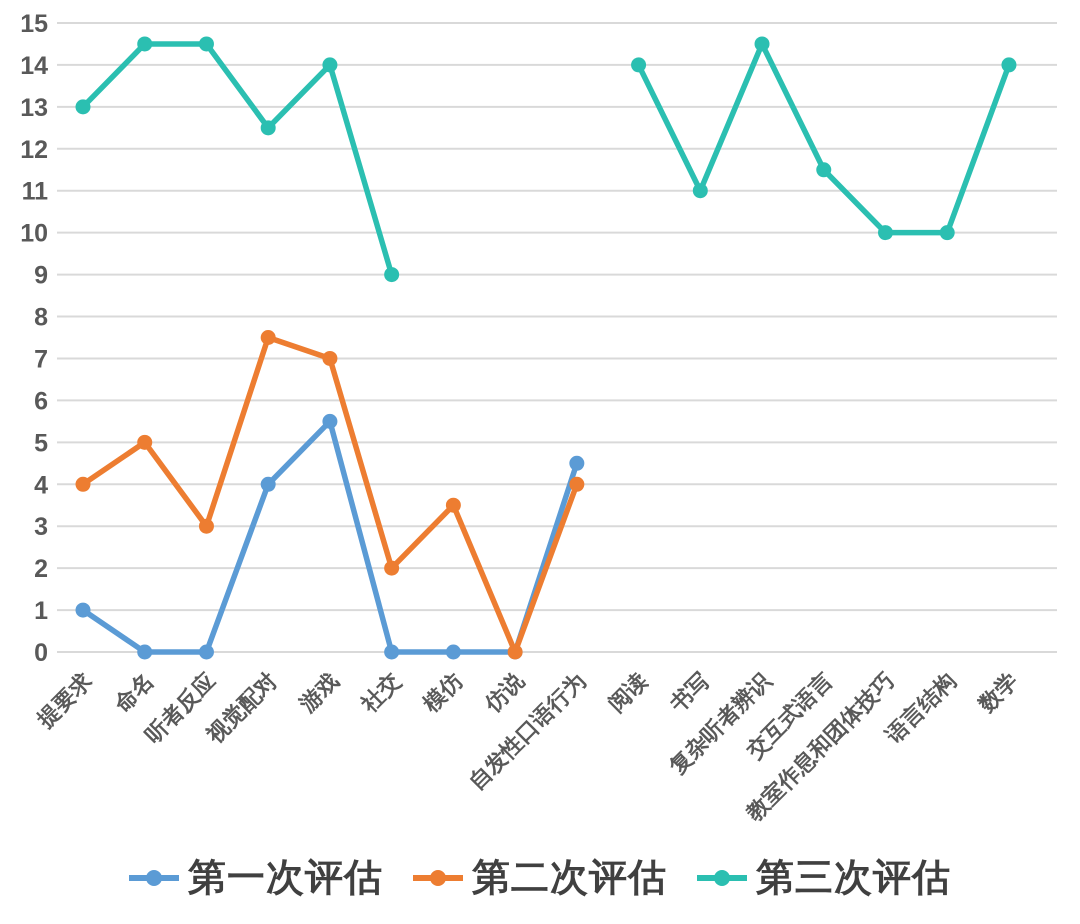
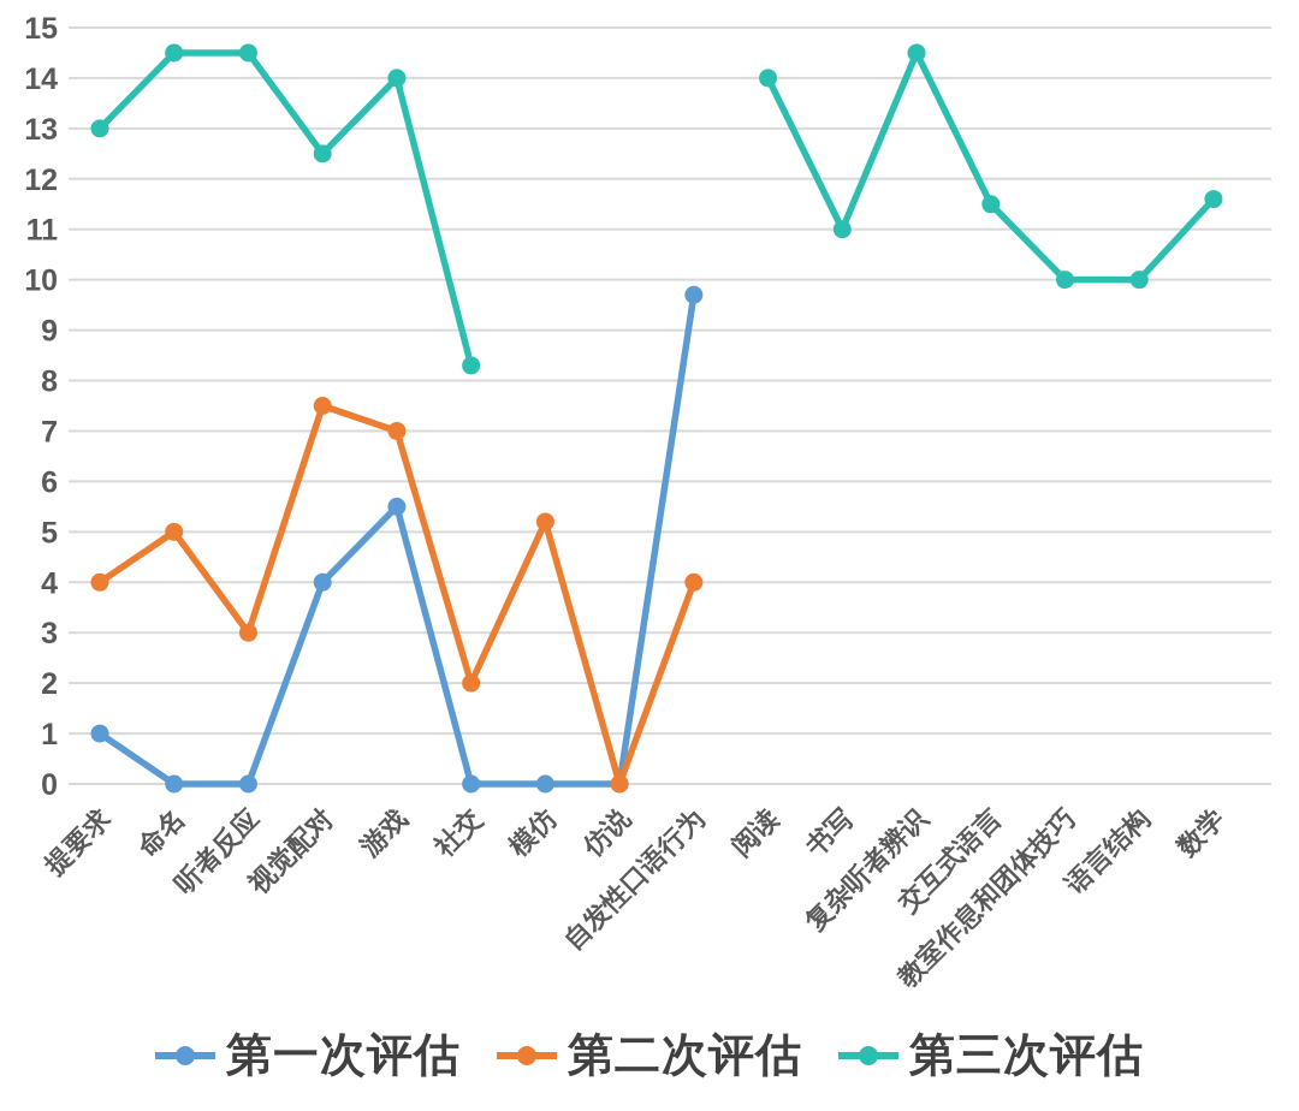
第三次评估/社交: 9.0 -> 8.3
第二次评估/模仿: 3.5 -> 5.2
第一次评估/自发性口语行为: 4.5 -> 9.7
第三次评估/数学: 14.0 -> 11.6
